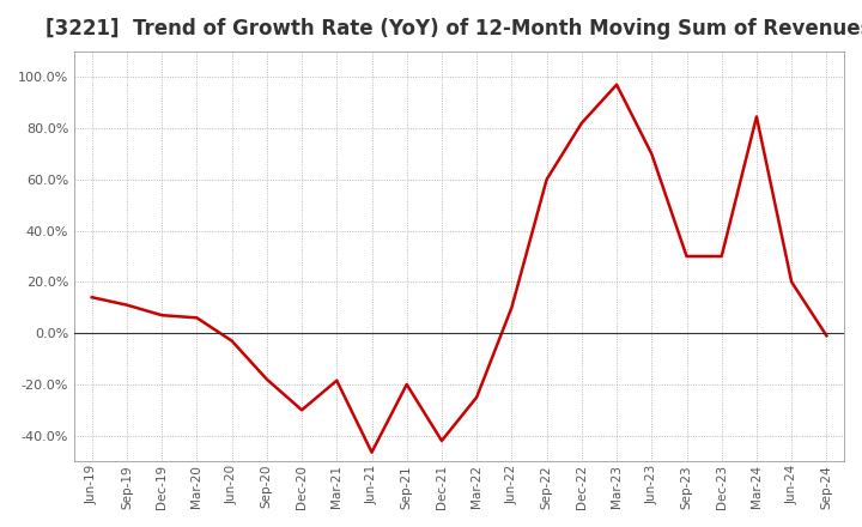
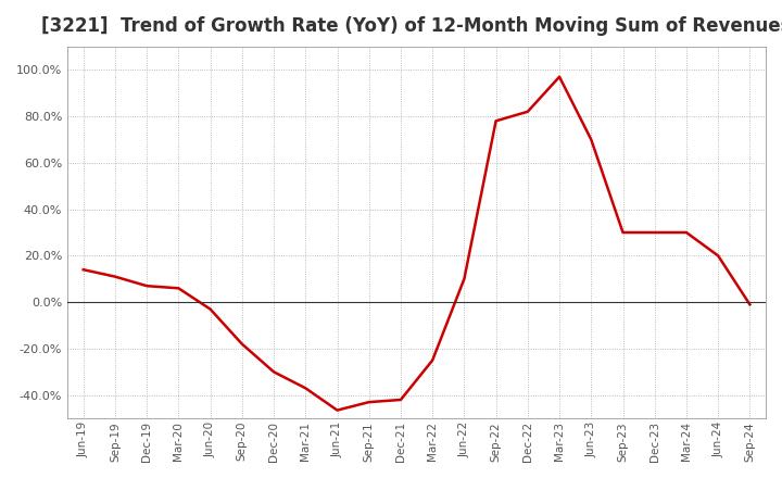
Mar-21: -18.5% -> -37.0%
Sep-21: -20.0% -> -43.0%
Sep-22: 60.0% -> 78.0%
Mar-24: 84.5% -> 30.0%
